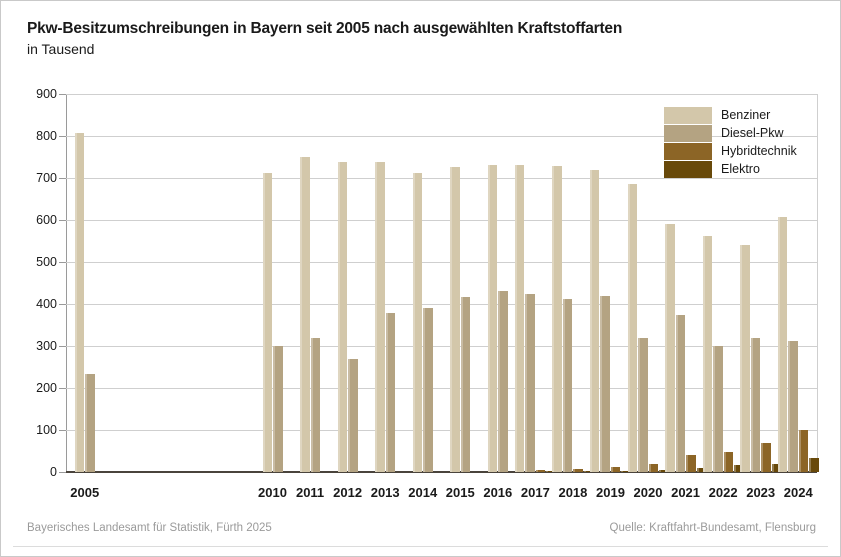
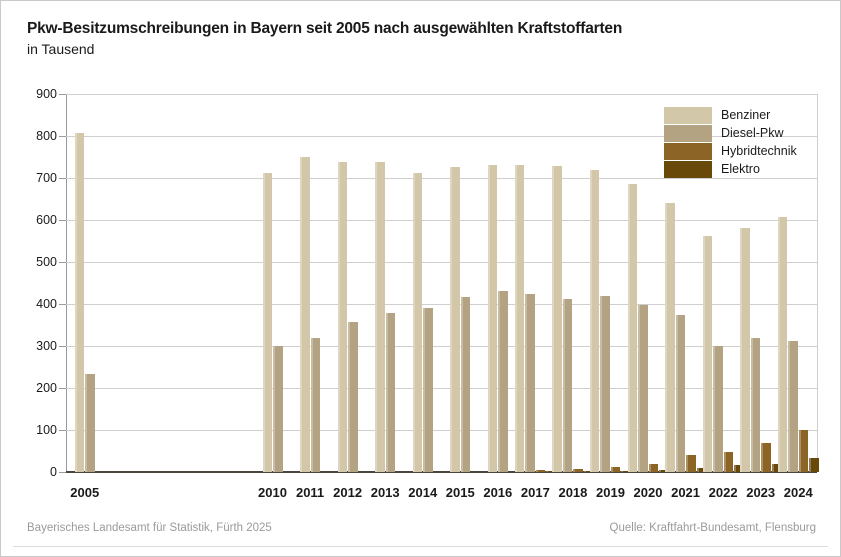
Diesel-Pkw/2012: 270 -> 360
Diesel-Pkw/2020: 320 -> 400
Benziner/2021: 590 -> 640
Benziner/2023: 540 -> 580
